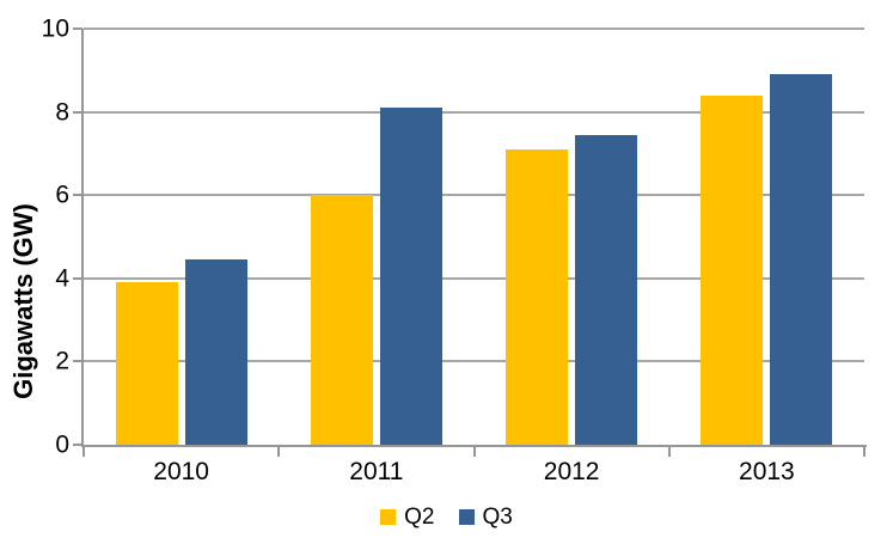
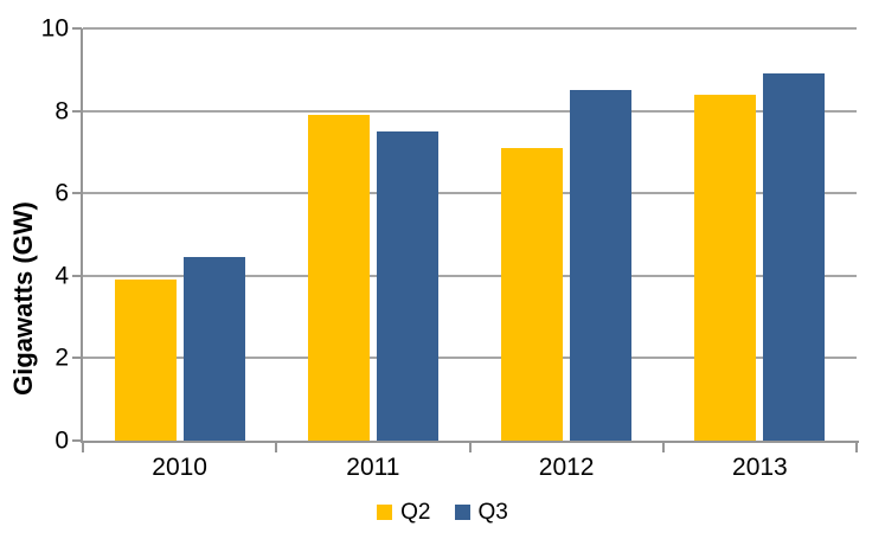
Q2/2011: 6.0 -> 7.9
Q3/2011: 8.1 -> 7.5
Q3/2012: 7.5 -> 8.5
